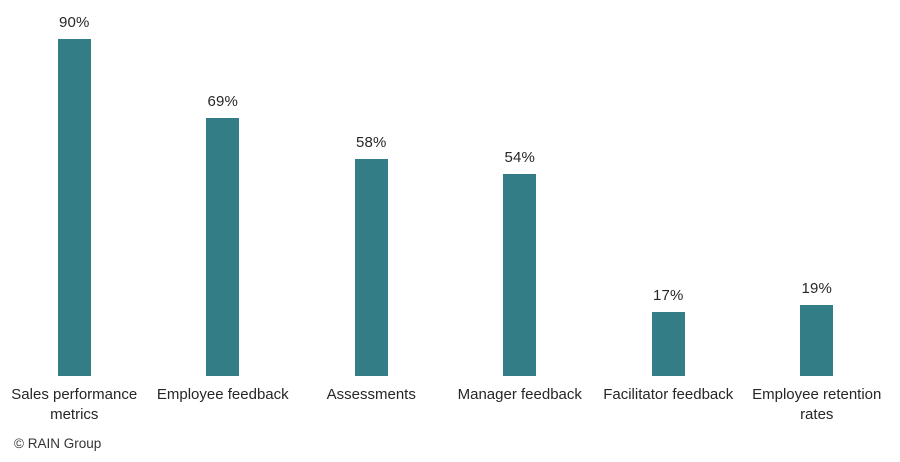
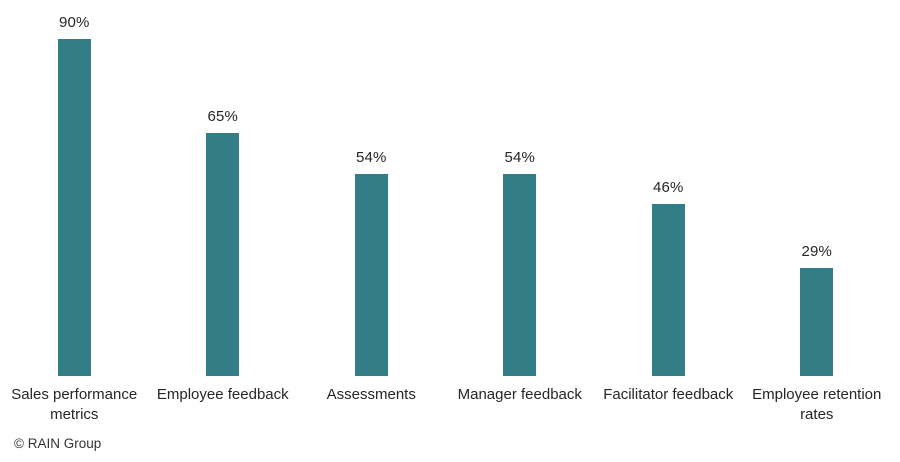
Employee feedback: 69% -> 65%
Assessments: 58% -> 54%
Facilitator feedback: 17% -> 46%
Employee retention rates: 19% -> 29%
